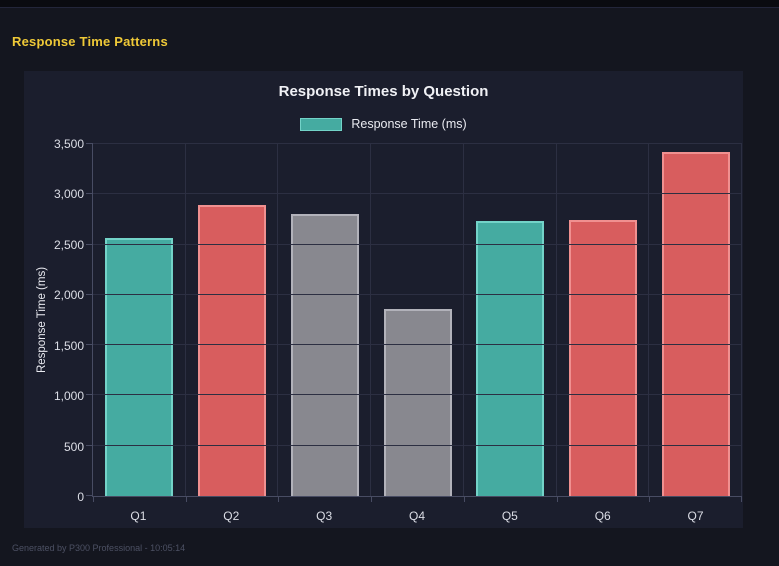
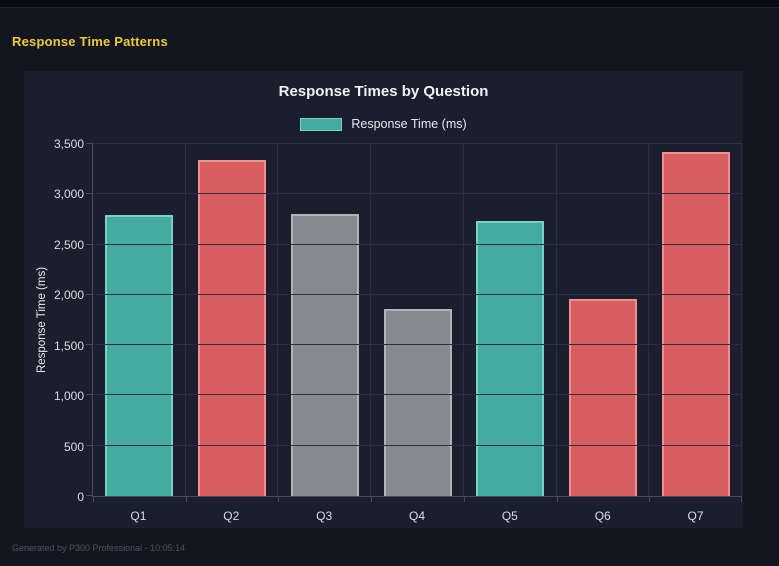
Q1: 2570 -> 2790
Q2: 2890 -> 3340
Q6: 2740 -> 1960
